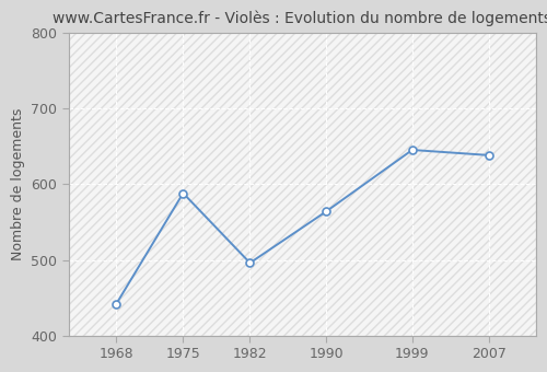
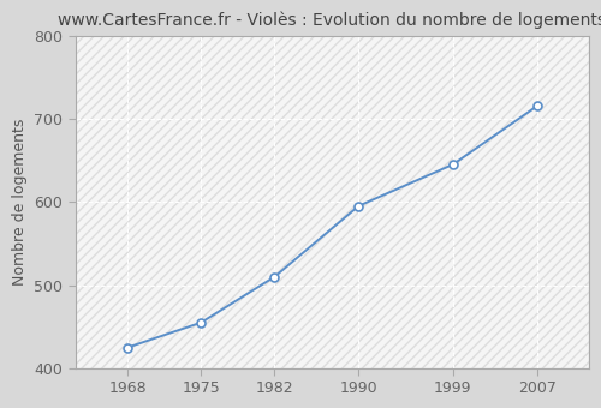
1968: 442 -> 425
1975: 588 -> 455
1982: 496 -> 510
1990: 564 -> 595
2007: 638 -> 715
